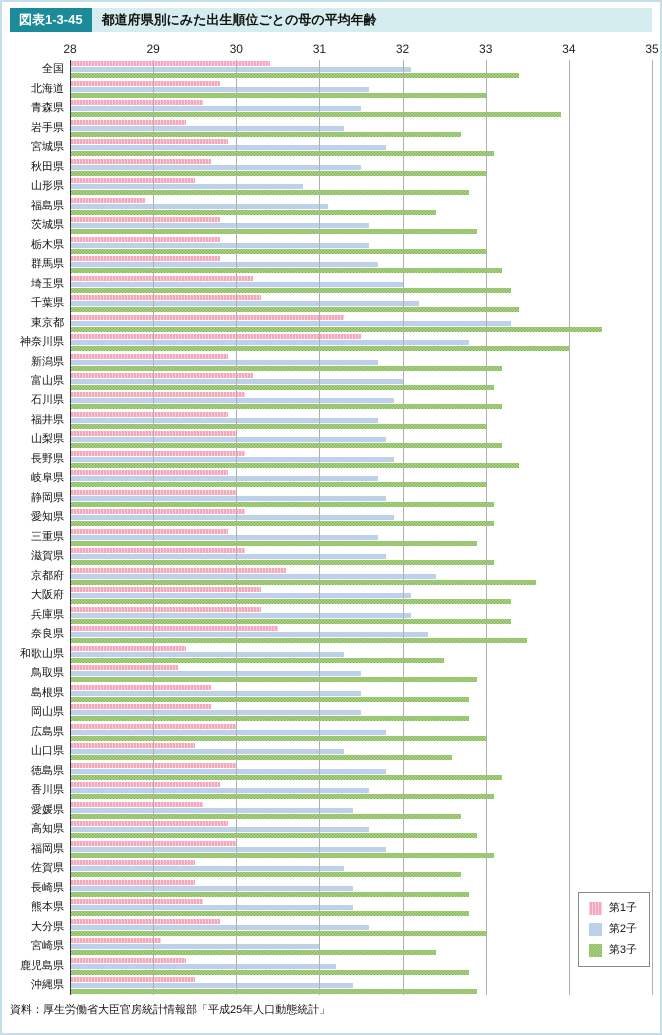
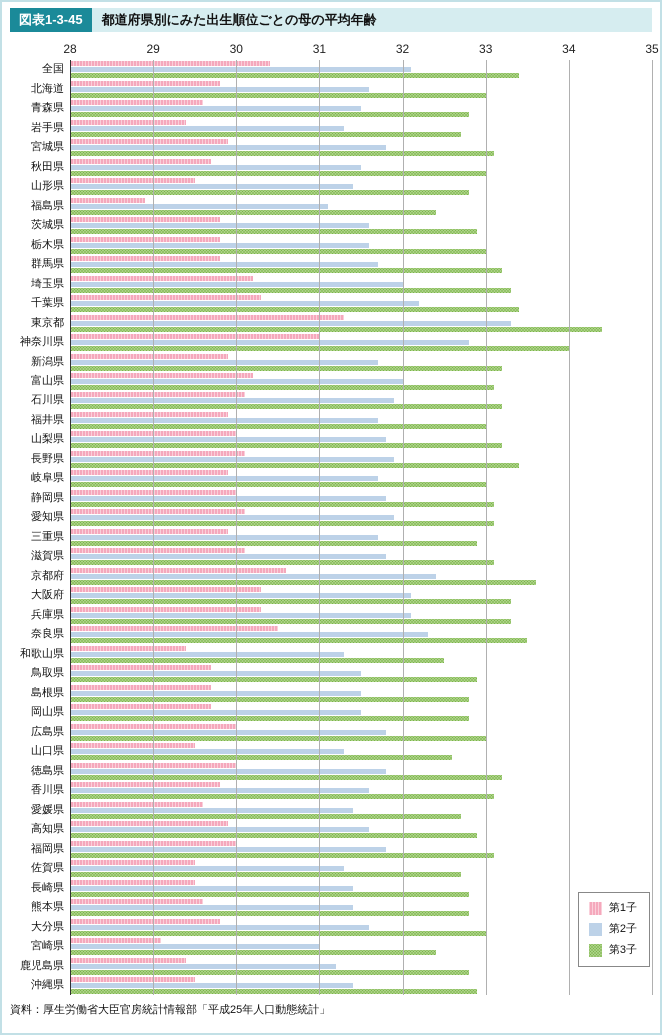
第3子/青森県: 33.9 -> 32.8
第2子/山形県: 30.8 -> 31.4
第1子/神奈川県: 31.5 -> 31.0
第1子/鳥取県: 29.3 -> 29.7
